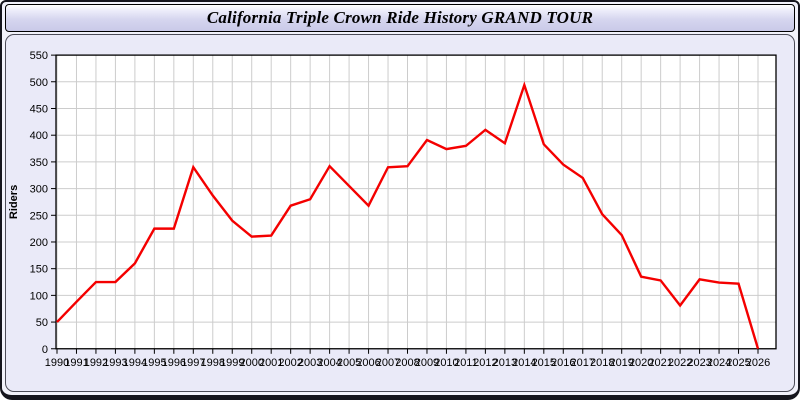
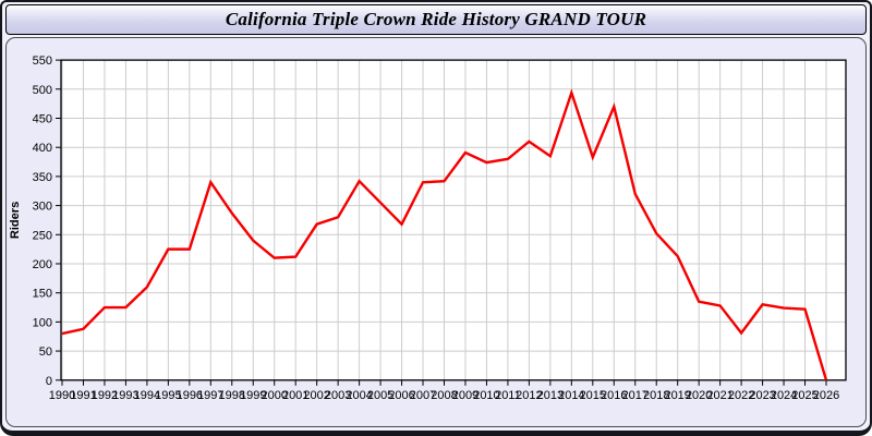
1990: 50 -> 80
2016: 340 -> 470
